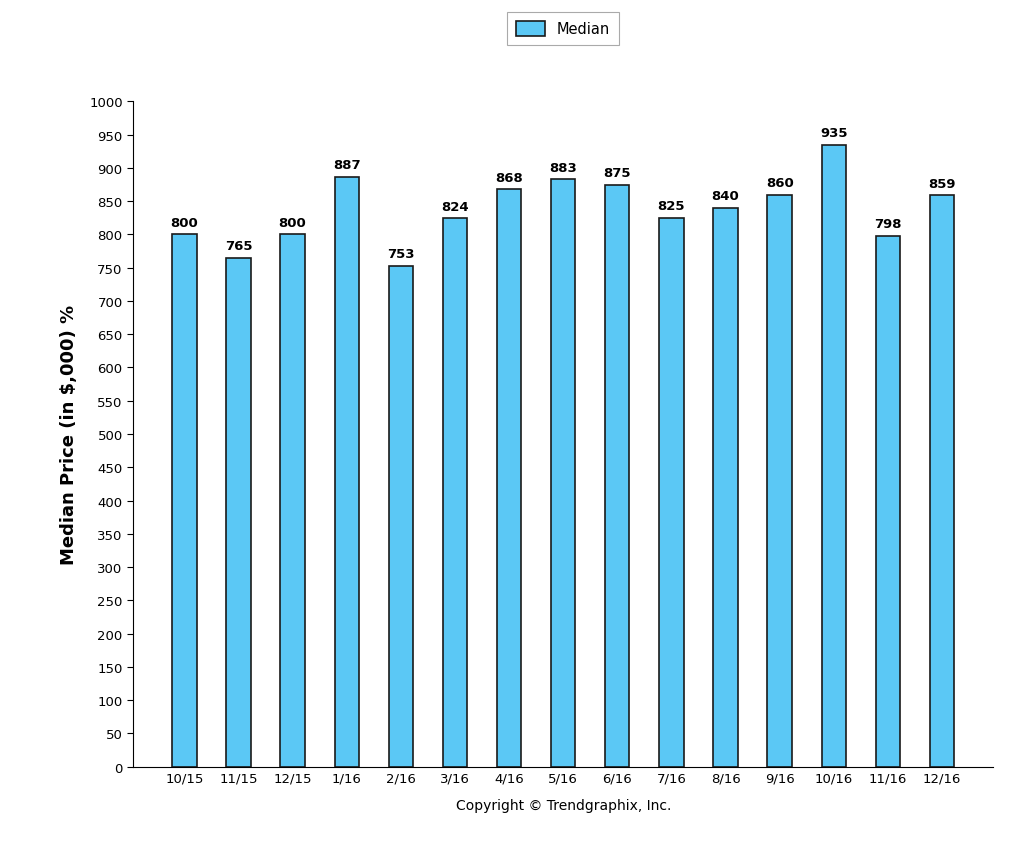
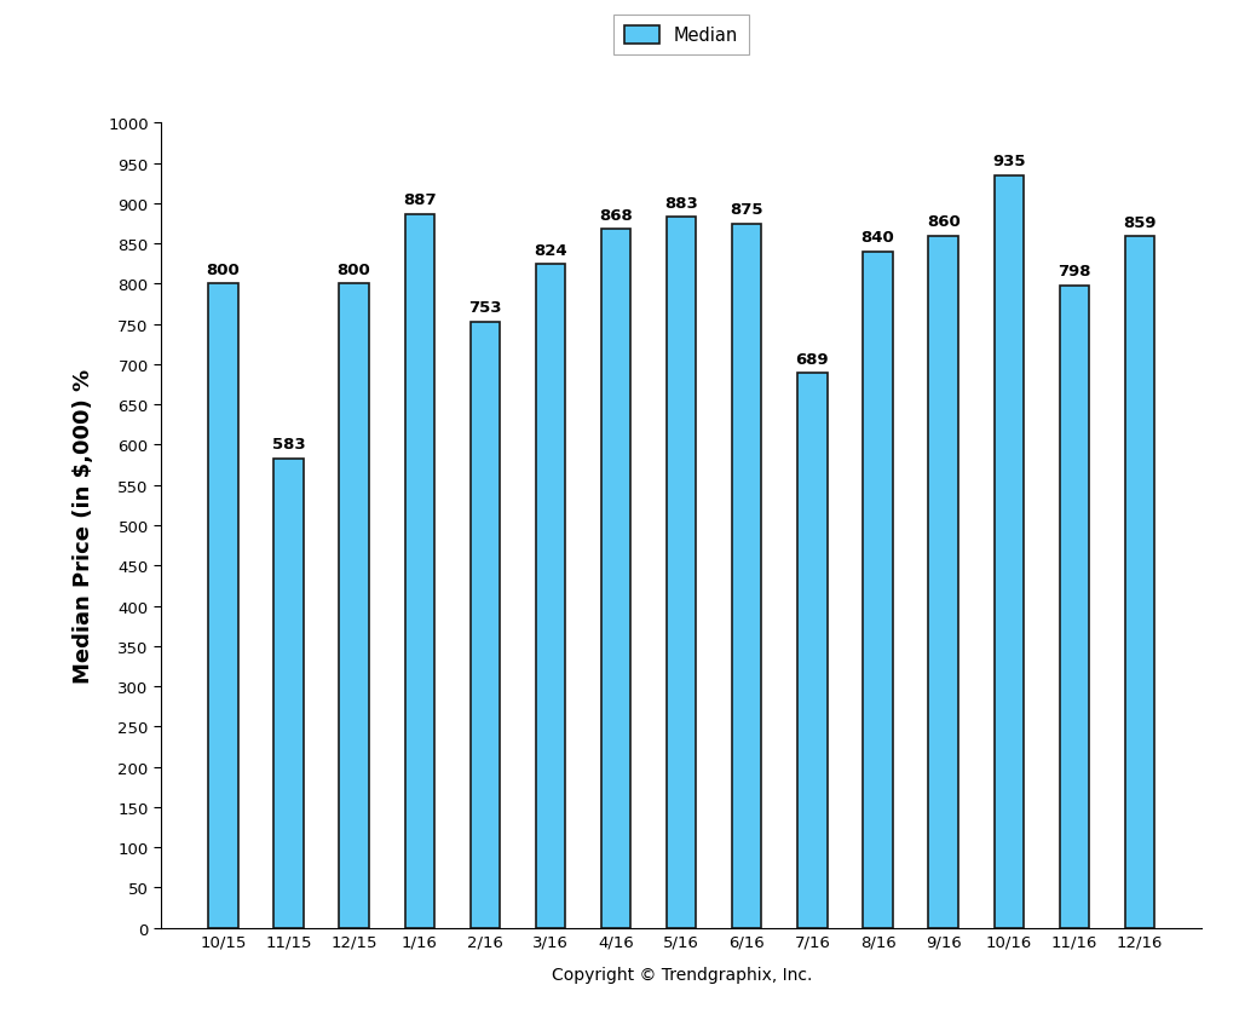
11/15: 765 -> 583
7/16: 825 -> 689
